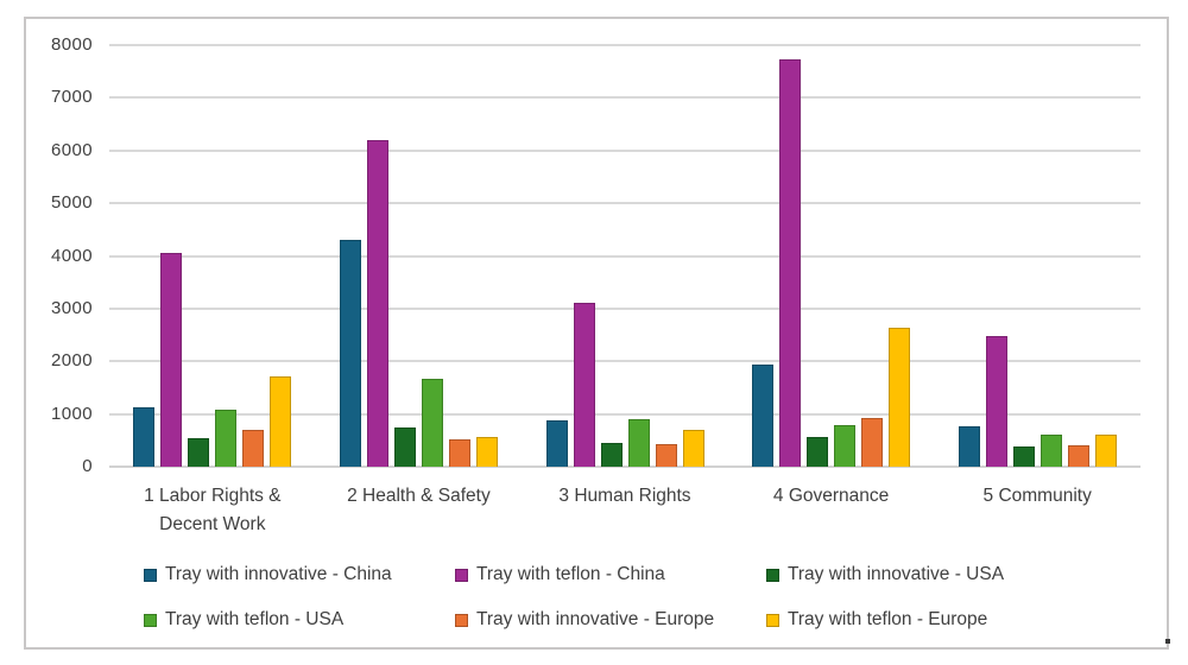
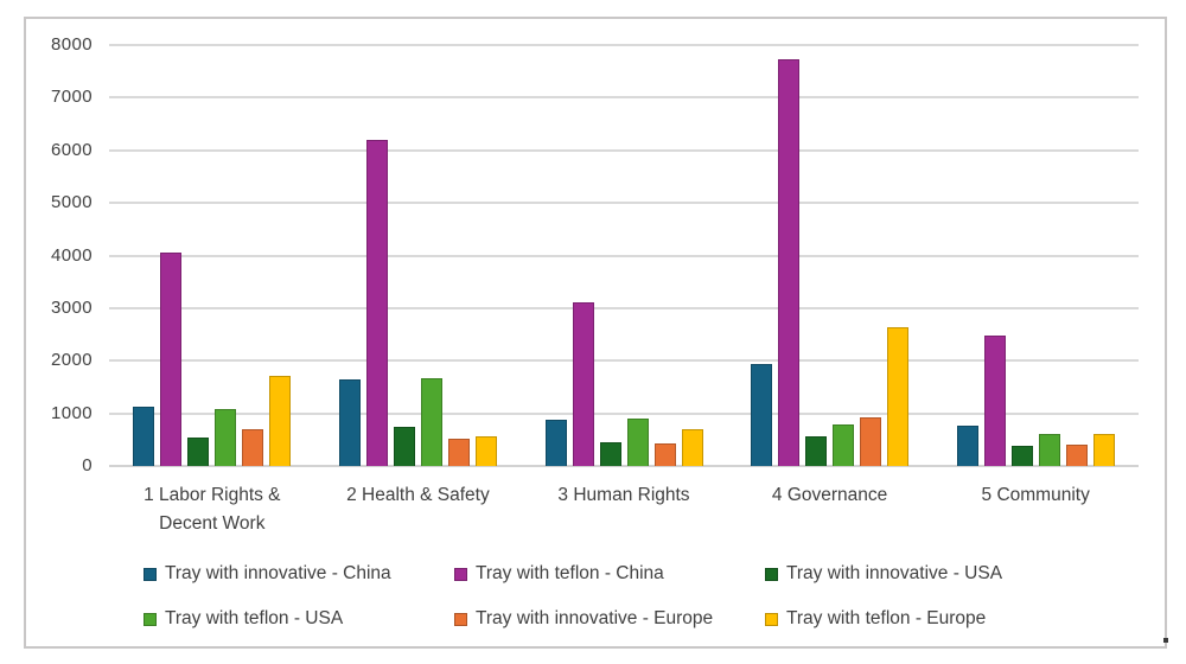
Tray with innovative - China/2 Health & Safety: 4300 -> 1600
